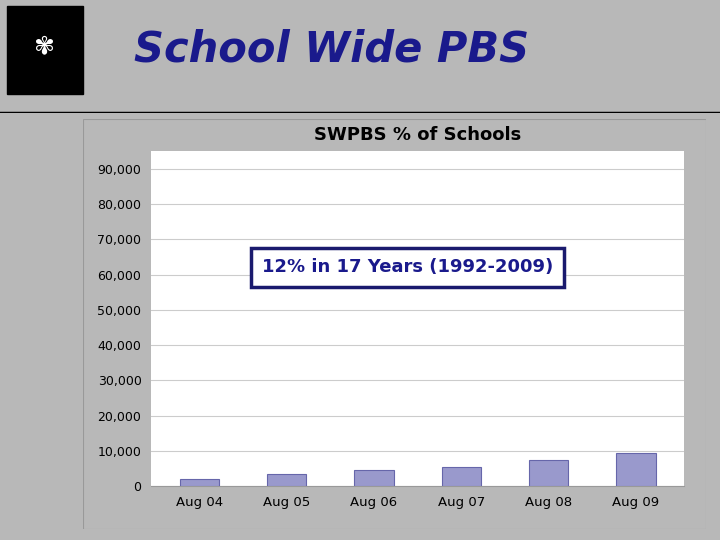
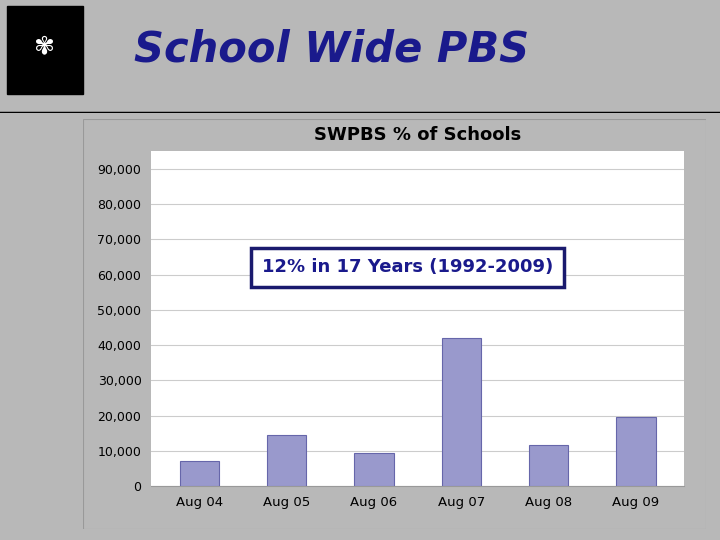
Aug 04: 2,000 -> 7,000
Aug 05: 3,500 -> 14,500
Aug 06: 4,500 -> 9,500
Aug 07: 5,500 -> 42,000
Aug 08: 7,500 -> 11,500
Aug 09: 9,500 -> 19,500
